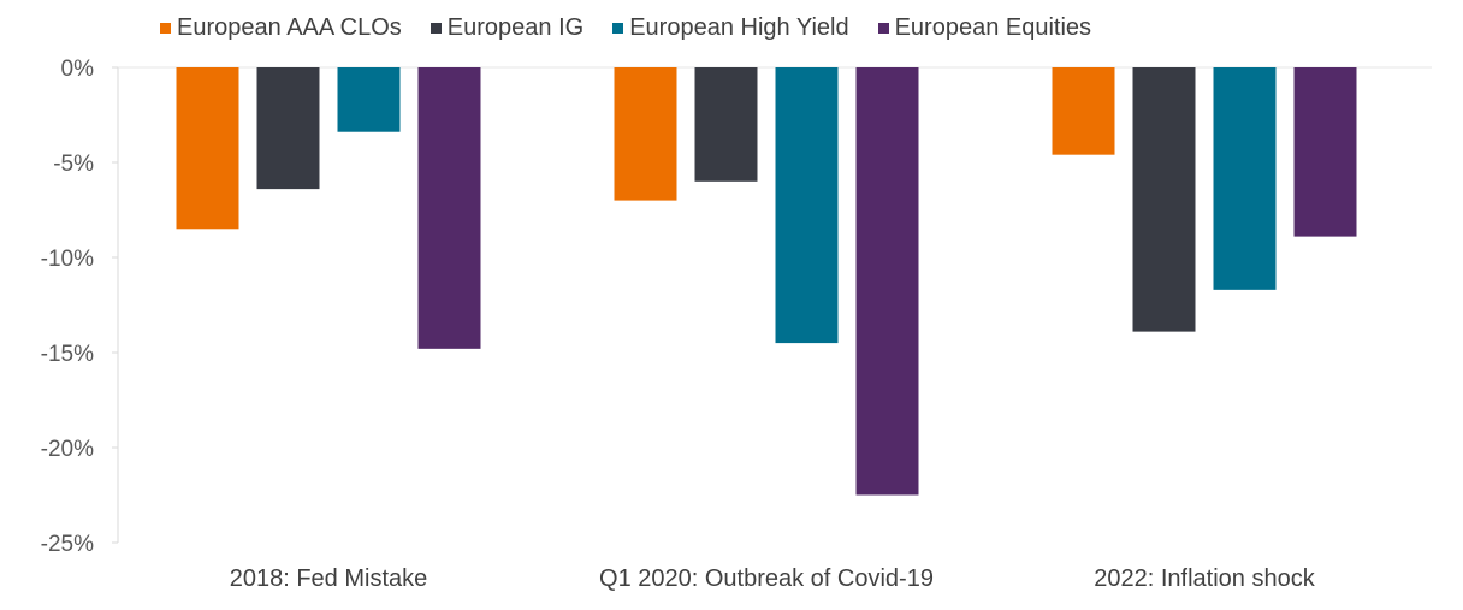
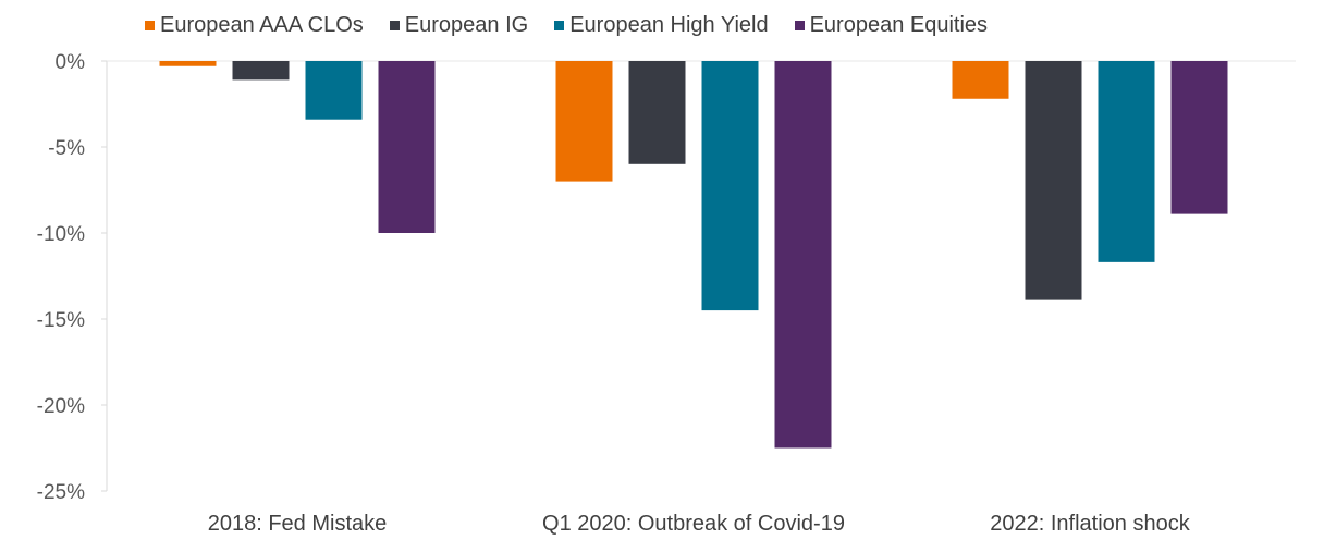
European AAA CLOs/2018: Fed Mistake: -8.5% -> -0.3%
European IG/2018: Fed Mistake: -6.4% -> -1.1%
European Equities/2018: Fed Mistake: -14.8% -> -10.0%
European AAA CLOs/2022: Inflation shock: -4.6% -> -2.2%
